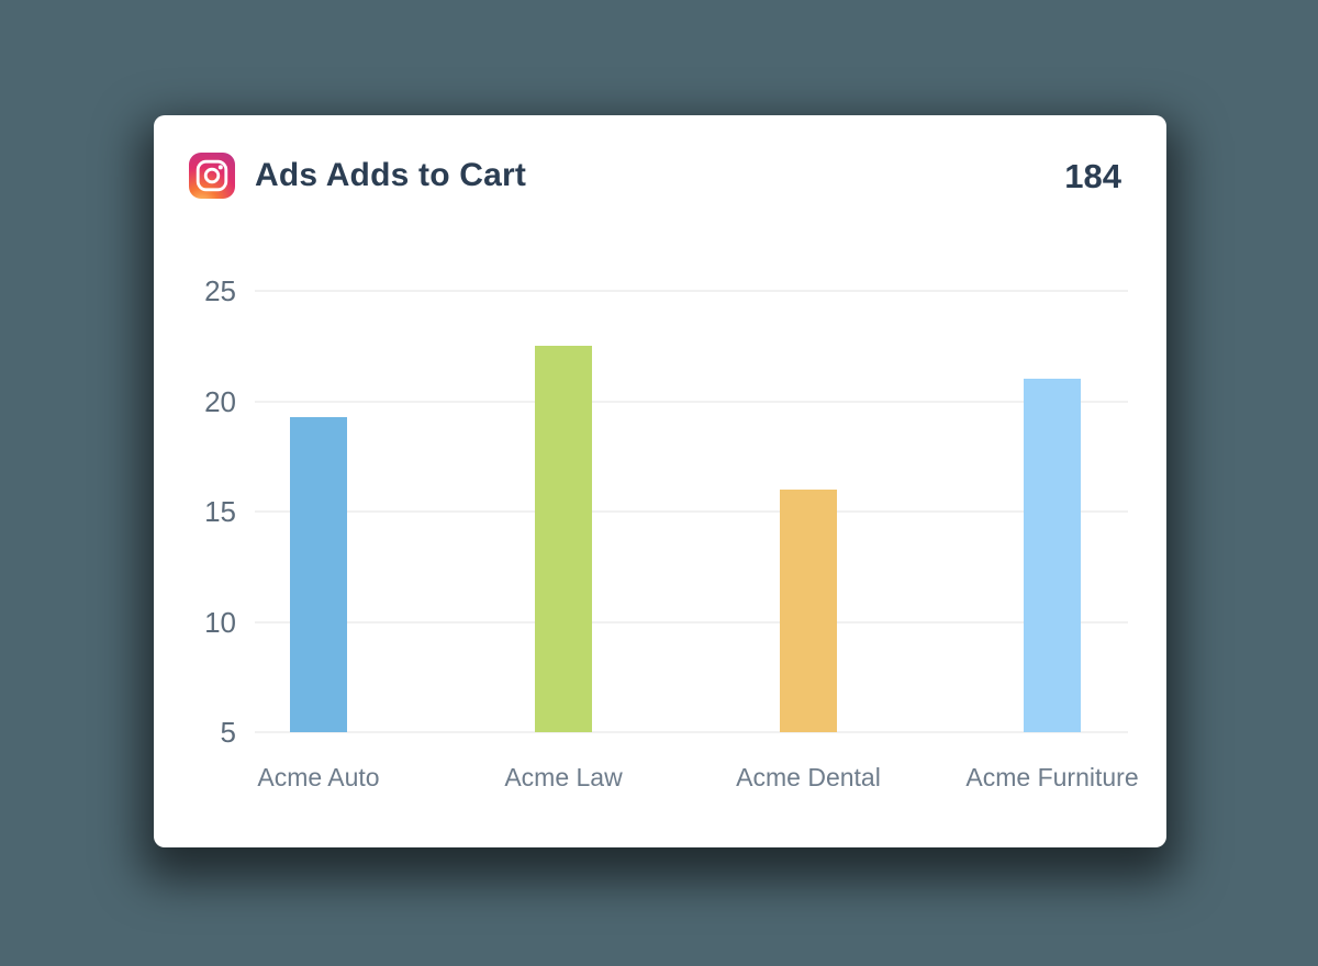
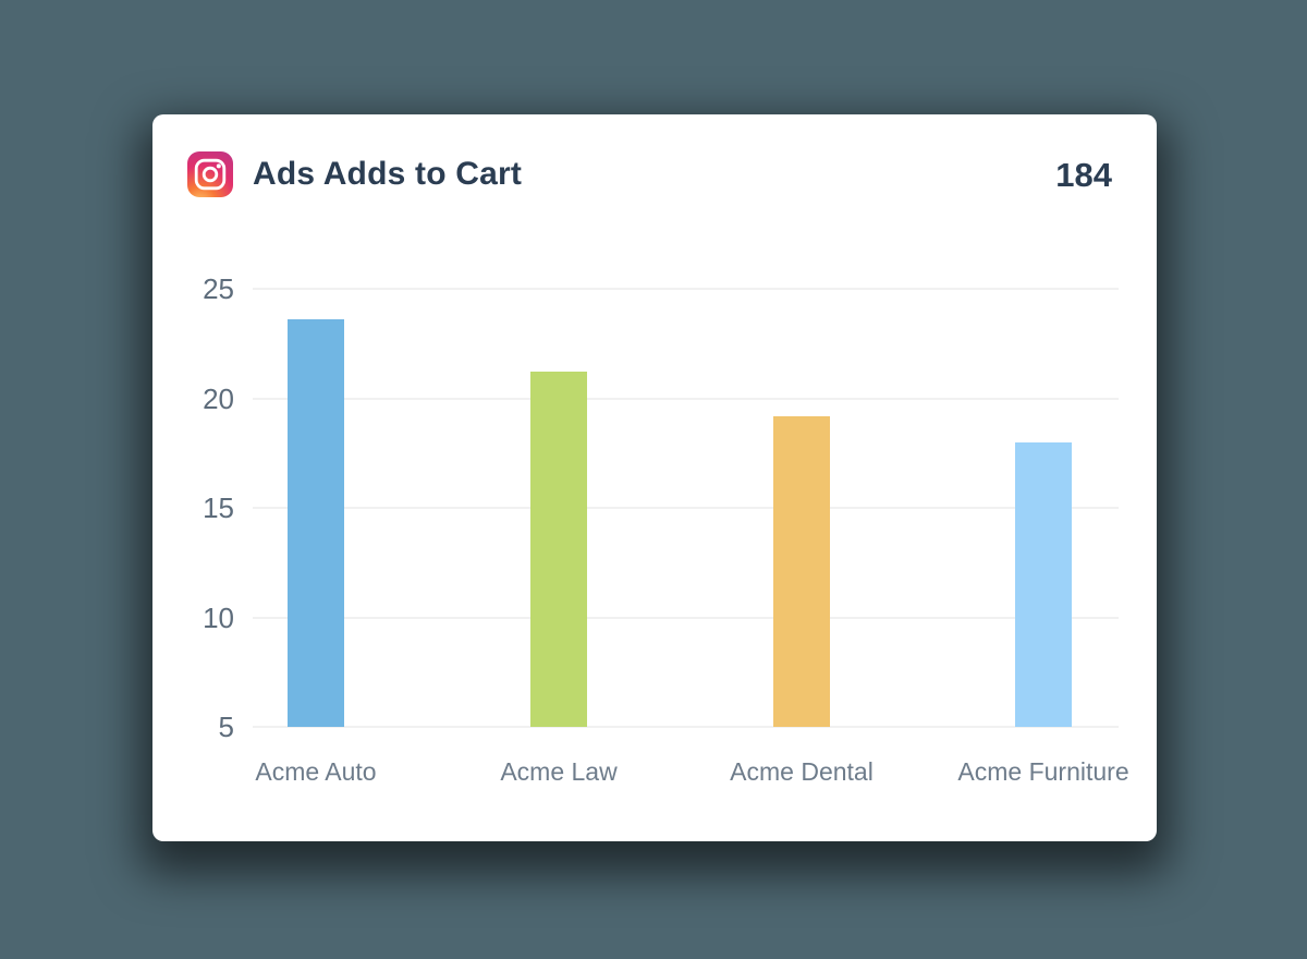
Acme Auto: 19.3 -> 23.6
Acme Law: 22.5 -> 21.2
Acme Dental: 16.0 -> 19.2
Acme Furniture: 21.0 -> 18.0
